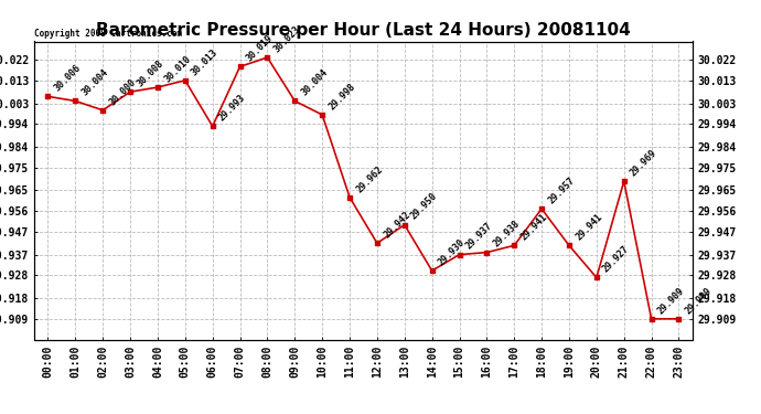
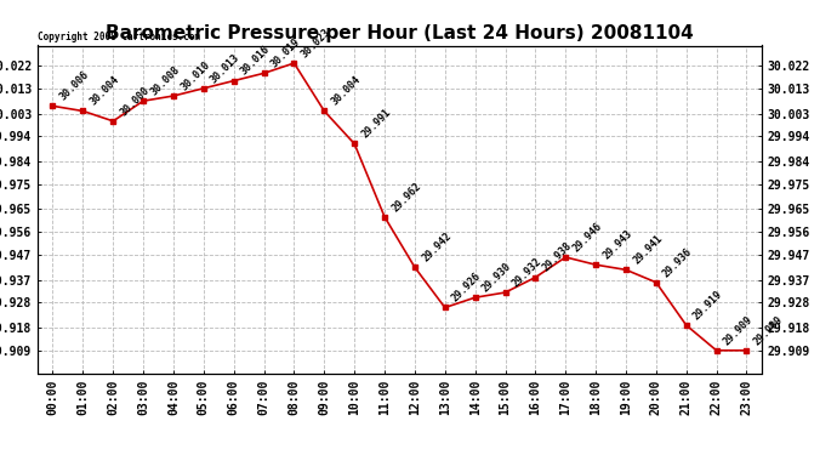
06:00: 29.993 -> 30.016
10:00: 29.998 -> 29.991
13:00: 29.950 -> 29.926
15:00: 29.937 -> 29.932
17:00: 29.941 -> 29.946
18:00: 29.957 -> 29.943
20:00: 29.927 -> 29.936
21:00: 29.969 -> 29.919
